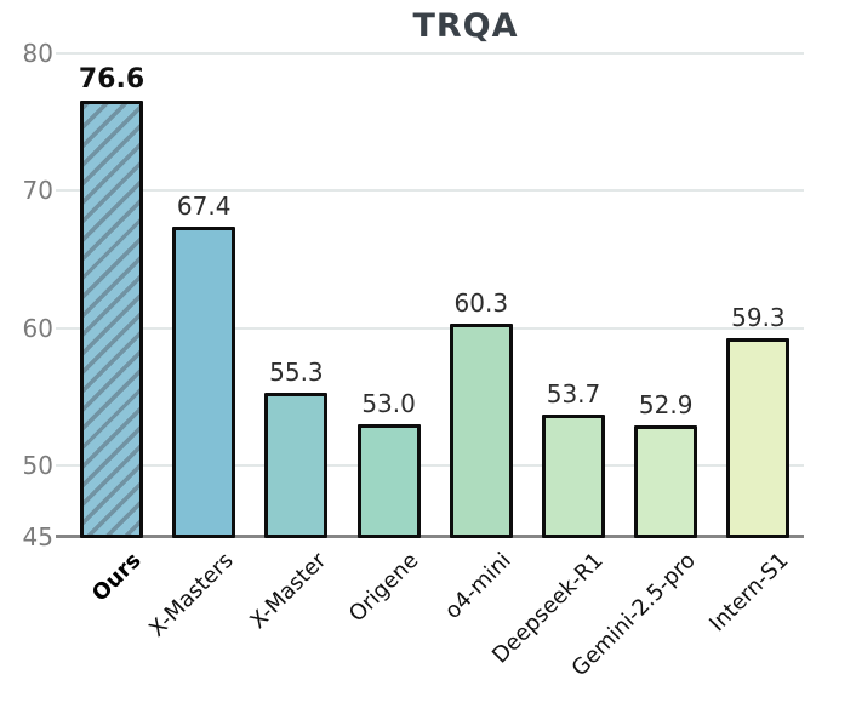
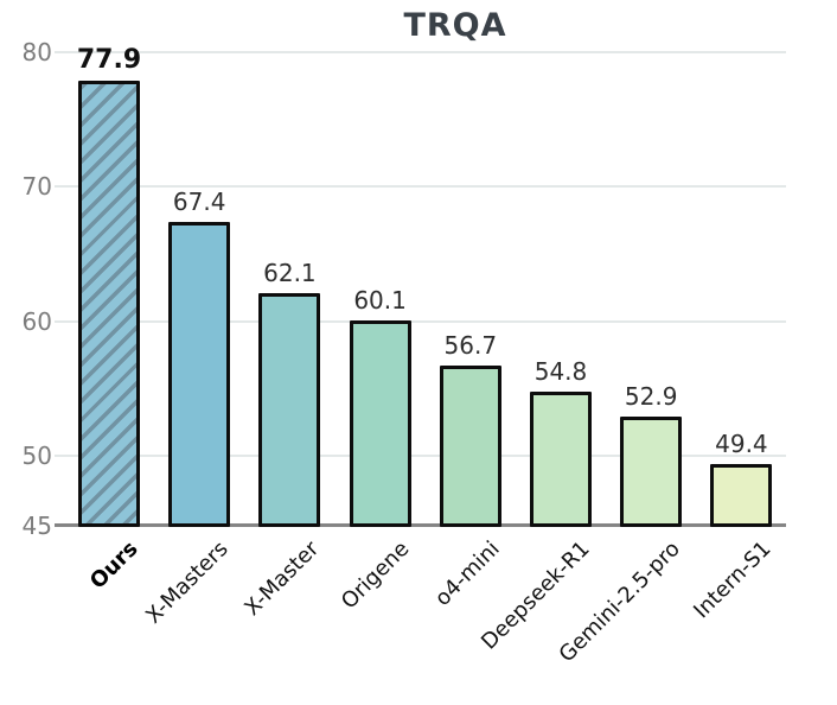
Ours: 76.6 -> 77.9
X-Master: 55.3 -> 62.1
Origene: 53.0 -> 60.1
o4-mini: 60.3 -> 56.7
Deepseek-R1: 53.7 -> 54.8
Intern-S1: 59.3 -> 49.4
